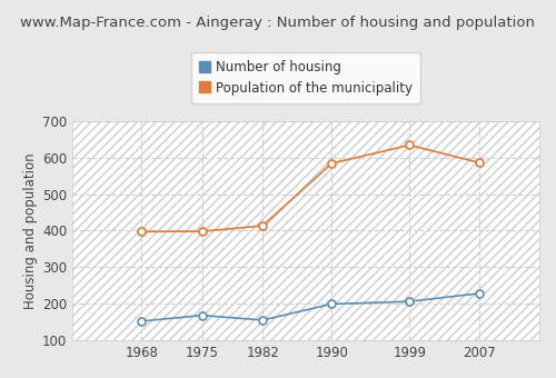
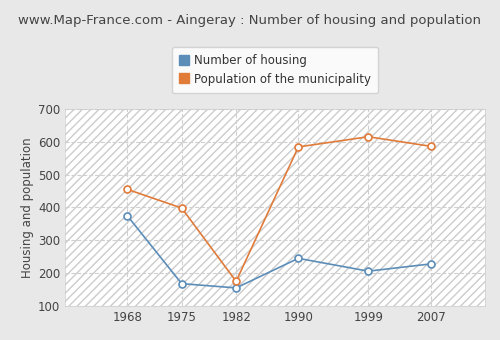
Number of housing/1968: 152 -> 375
Population of the municipality/1968: 397 -> 455
Population of the municipality/1982: 413 -> 175
Number of housing/1990: 199 -> 245
Population of the municipality/1999: 634 -> 615
